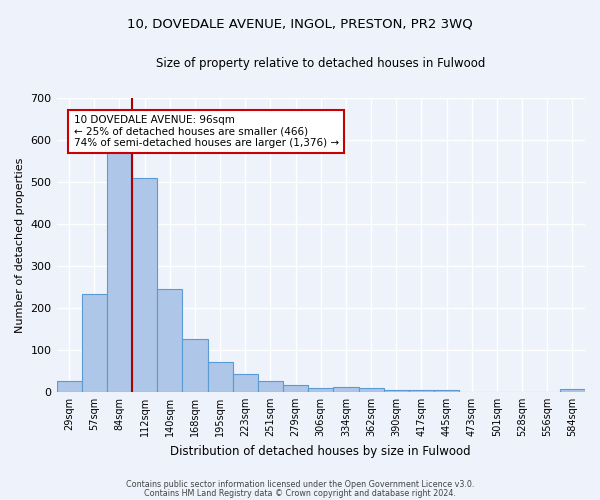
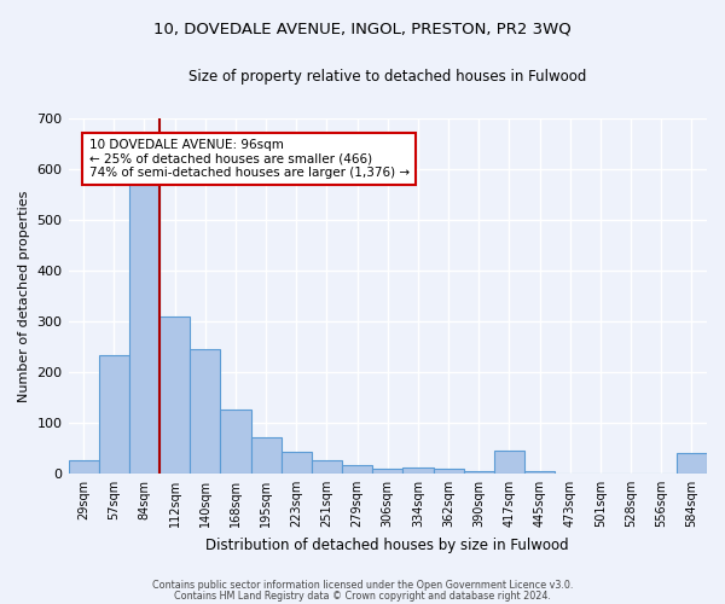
112sqm: 510 -> 310
417sqm: 5 -> 45
584sqm: 6 -> 40
